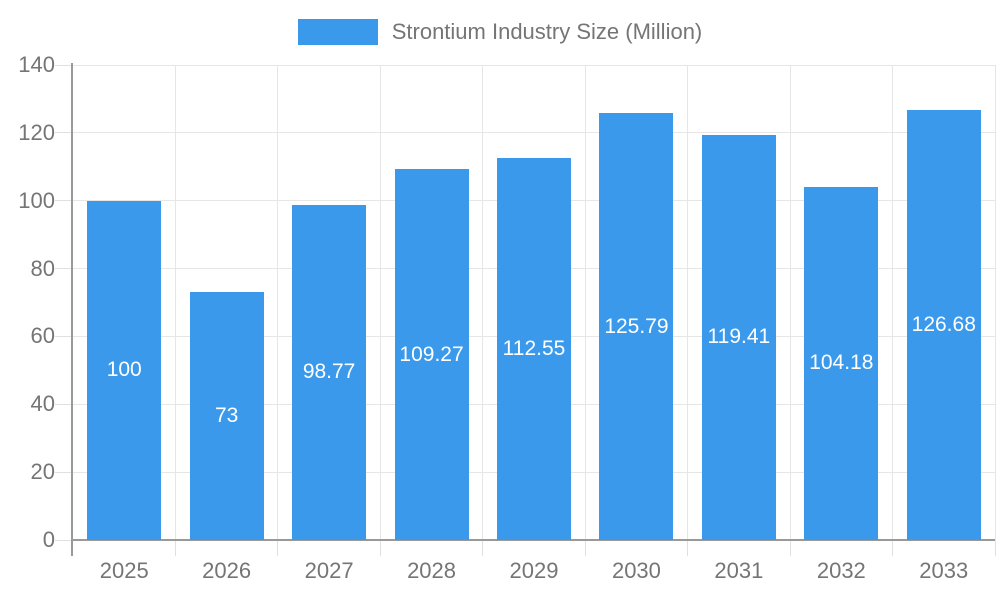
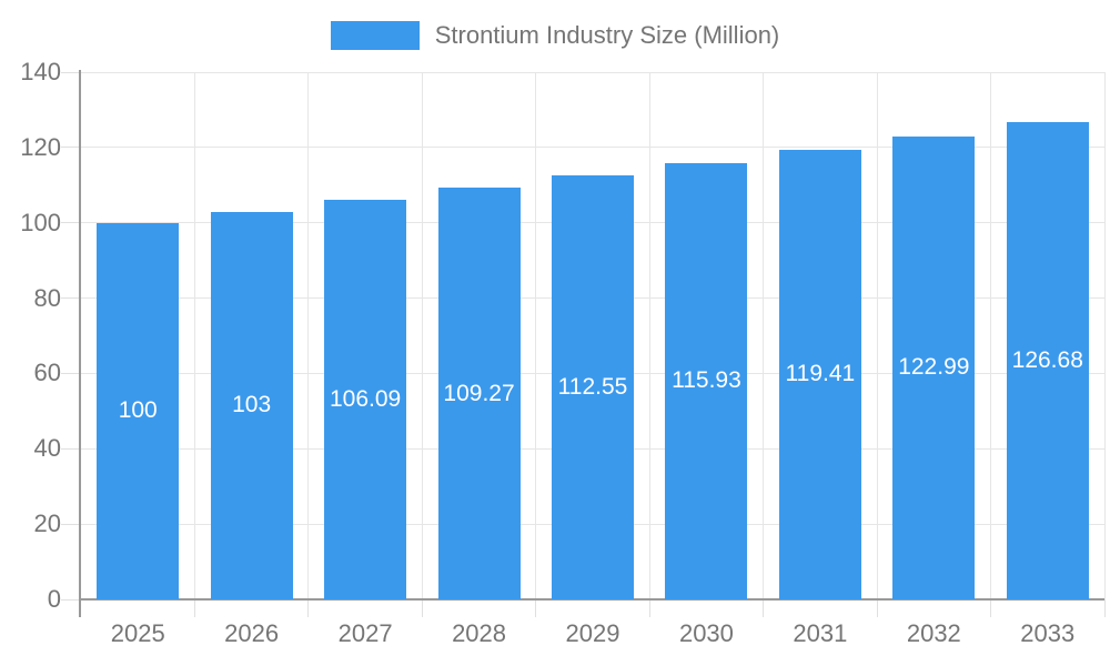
2026: 73 -> 103
2027: 98.77 -> 106.09
2030: 125.79 -> 115.93
2032: 104.18 -> 122.99
